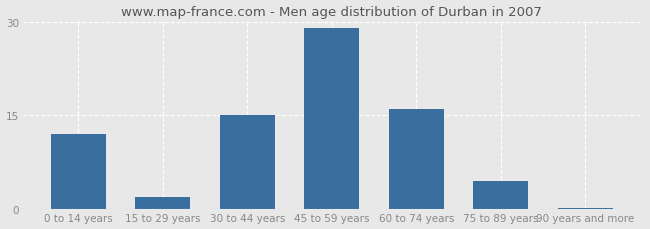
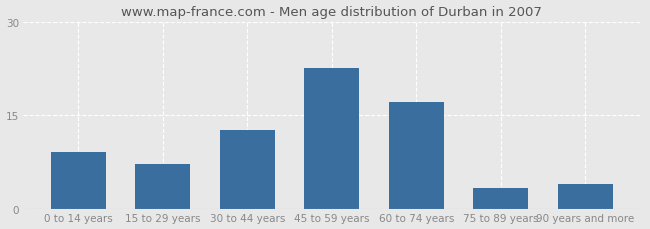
0 to 14 years: 12.0 -> 9.2
15 to 29 years: 2.0 -> 7.2
30 to 44 years: 15.0 -> 12.6
45 to 59 years: 29.0 -> 22.6
60 to 74 years: 16.0 -> 17.2
75 to 89 years: 4.5 -> 3.4
90 years and more: 0.2 -> 4.0
